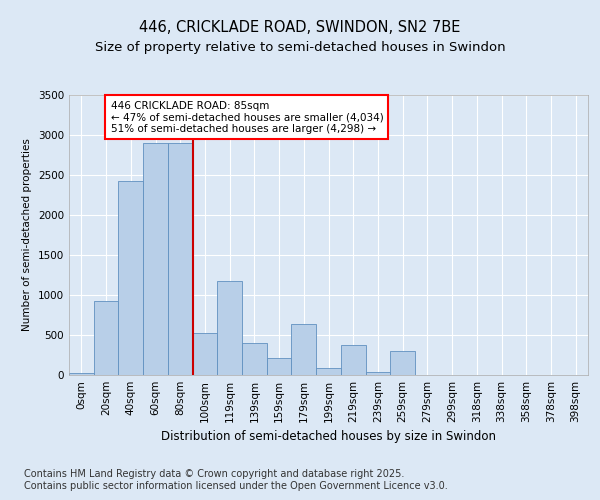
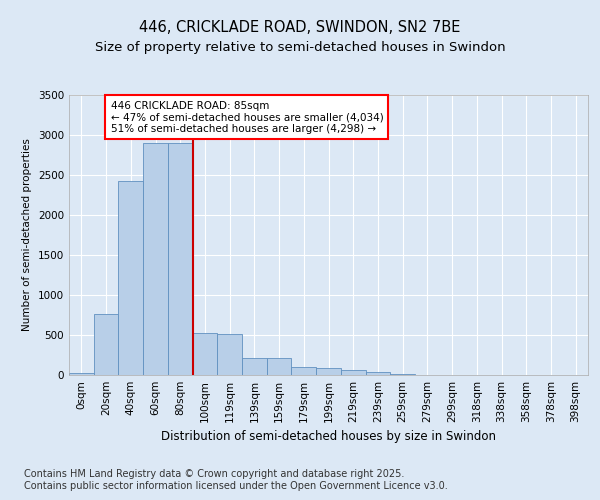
20sqm: 920 -> 760
119sqm: 1180 -> 510
139sqm: 400 -> 220
179sqm: 640 -> 100
219sqm: 380 -> 60
259sqm: 300 -> 10
